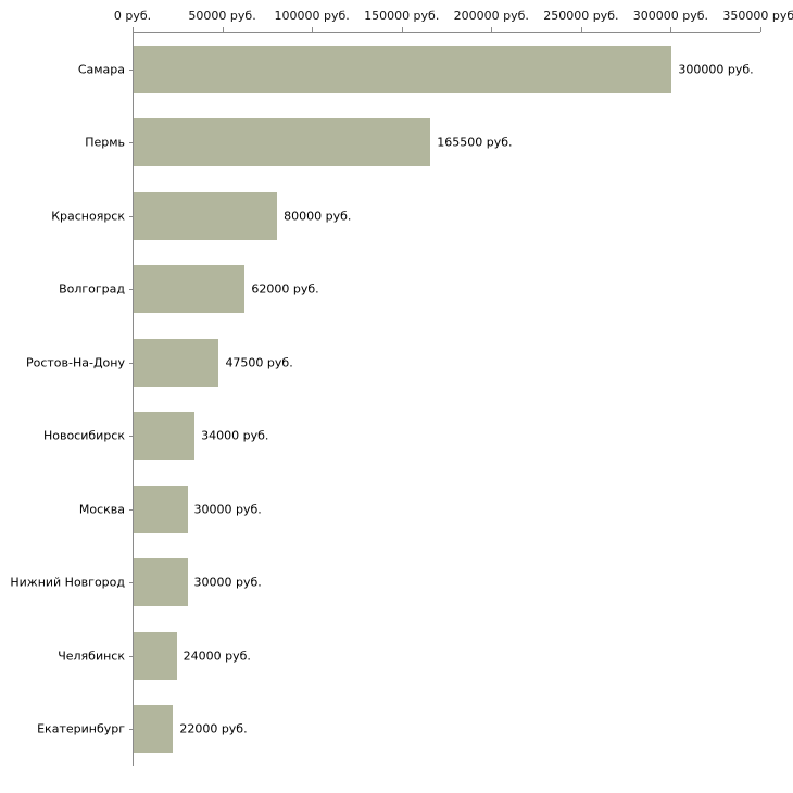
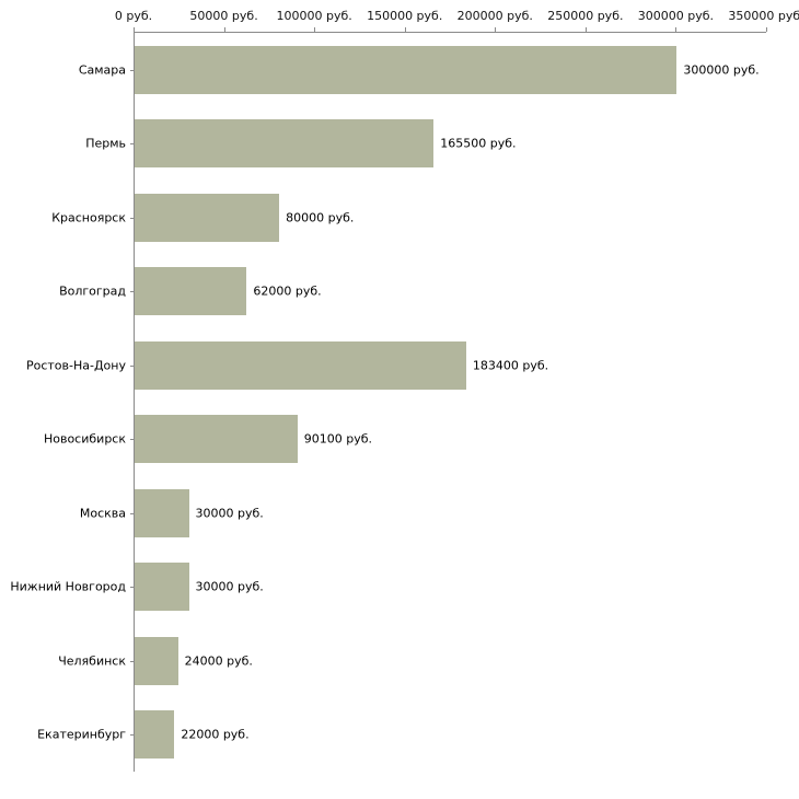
Ростов-На-Дону: 47500 -> 183400
Новосибирск: 34000 -> 90100
